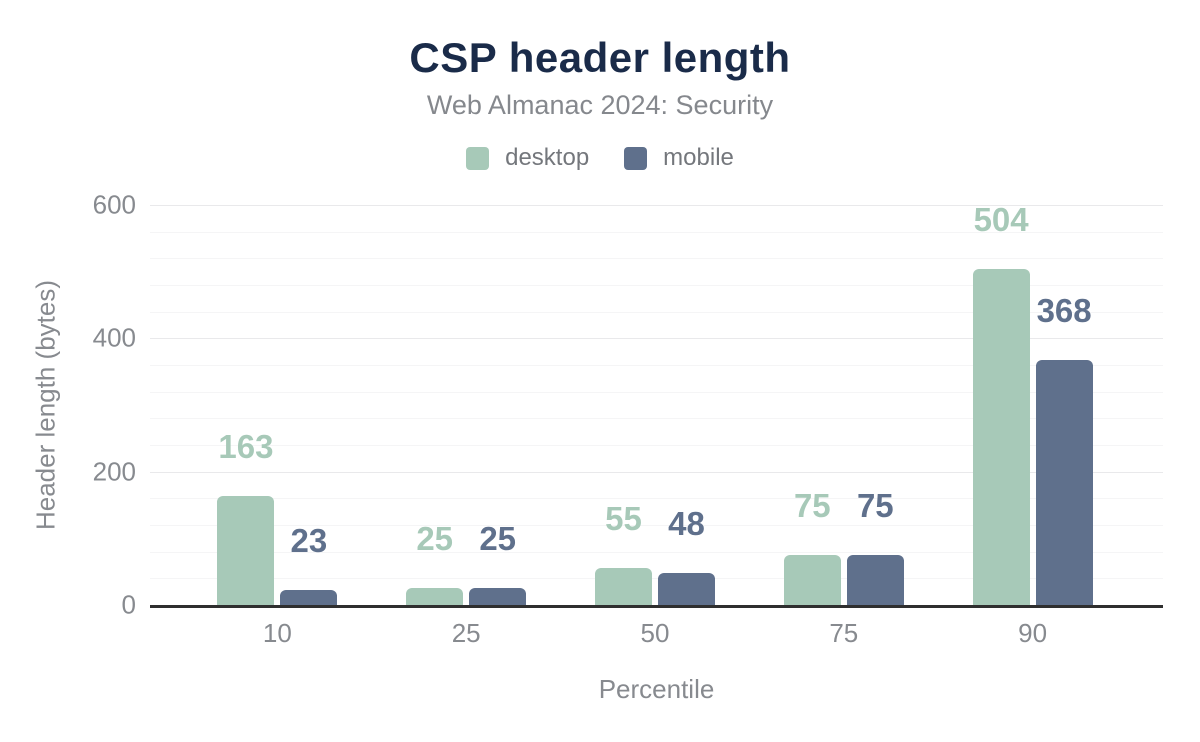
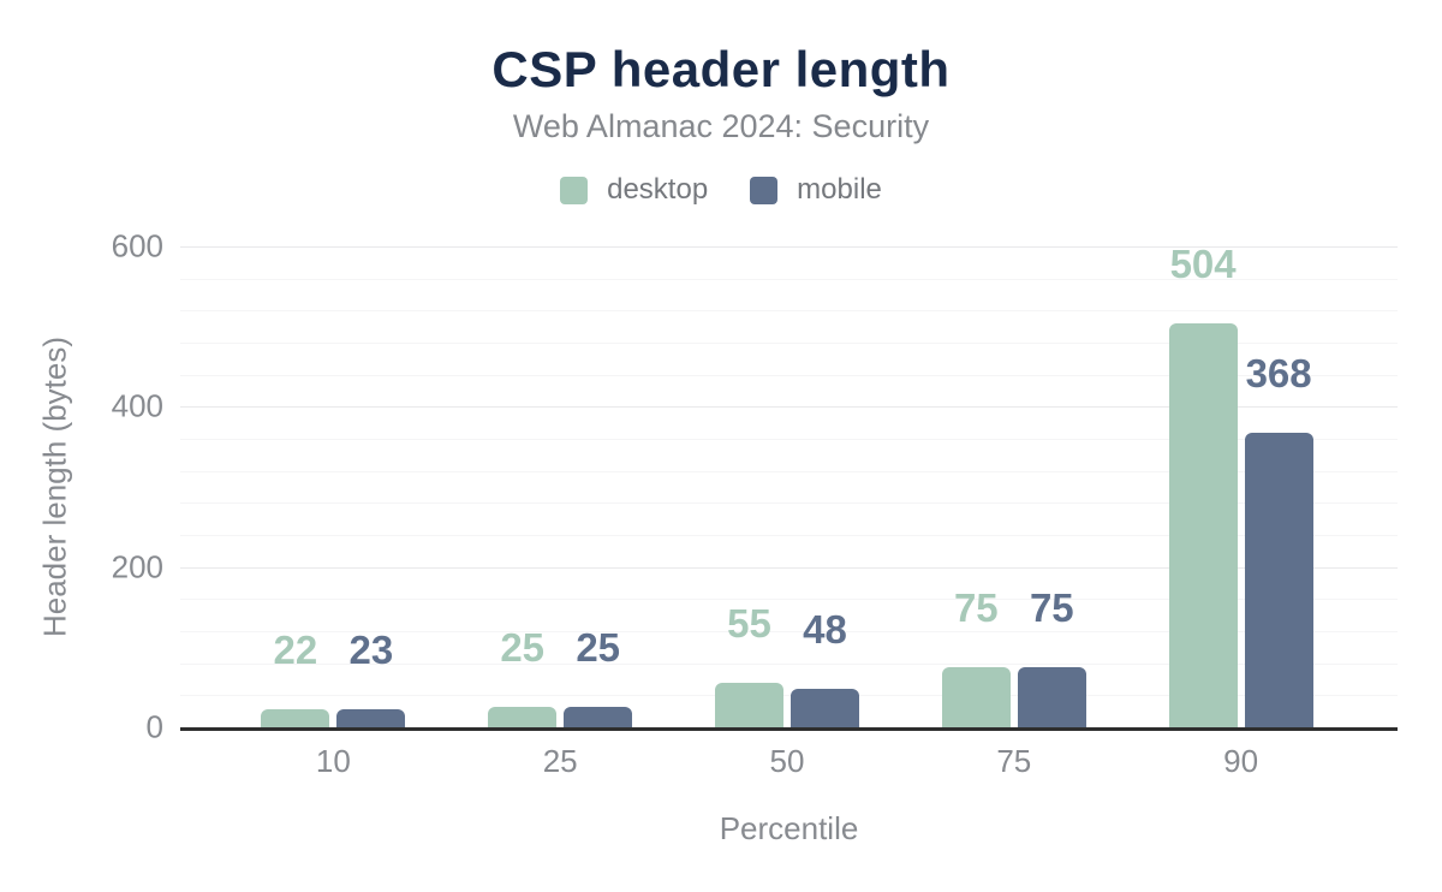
desktop/10: 163 -> 22
